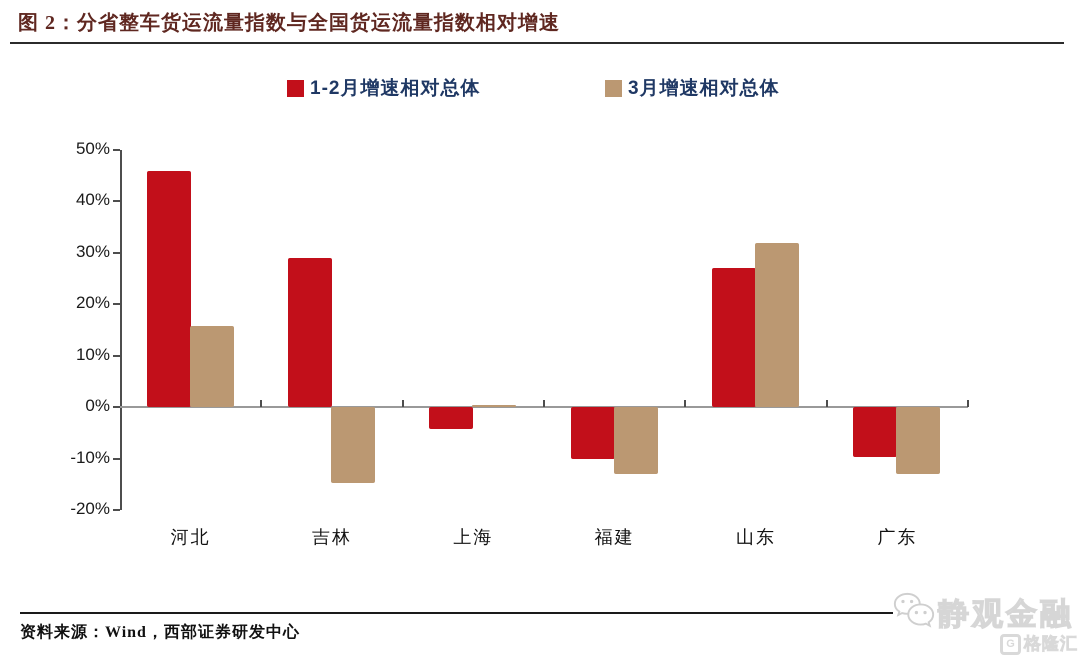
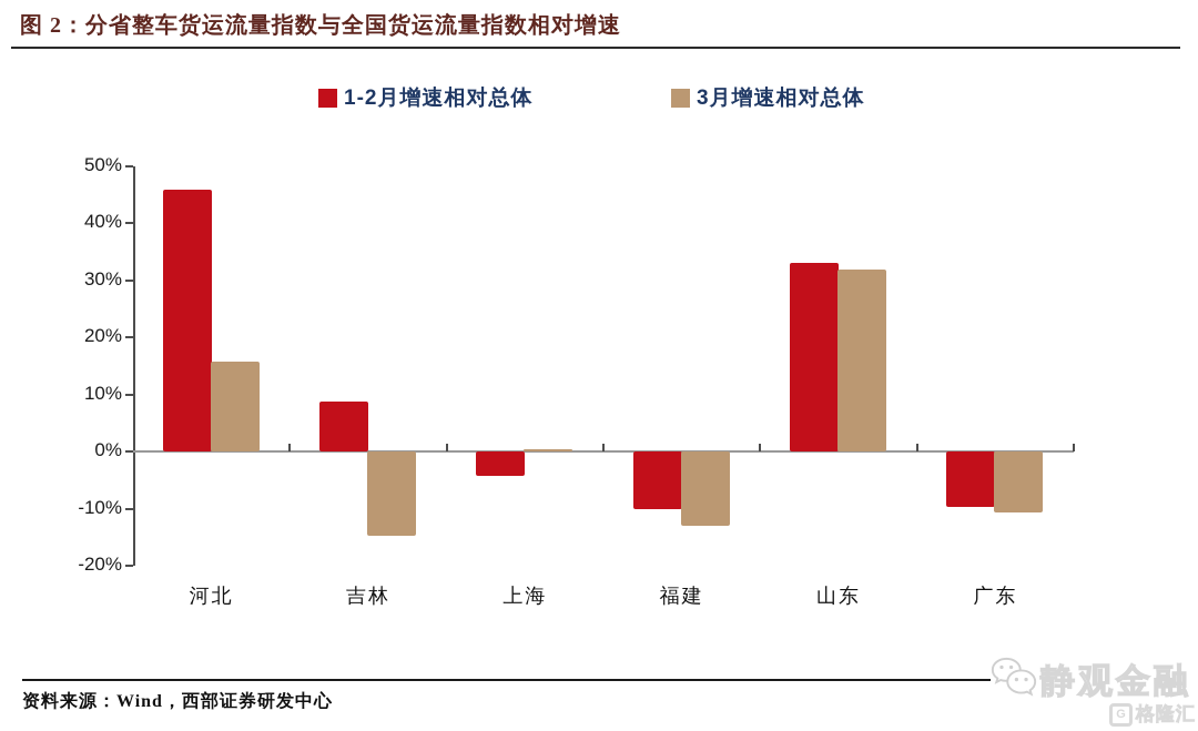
1-2月增速相对总体/吉林: 29% -> 9%
1-2月增速相对总体/山东: 27% -> 33%
3月增速相对总体/广东: -13% -> -11%
